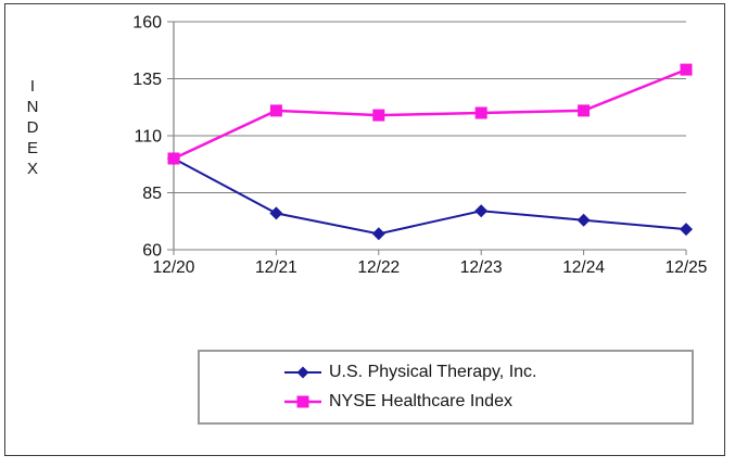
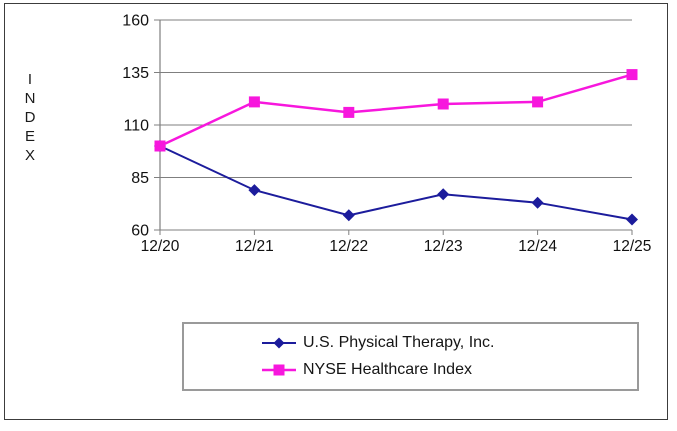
U.S. Physical Therapy, Inc./12/21: 76 -> 79
NYSE Healthcare Index/12/22: 119 -> 116
U.S. Physical Therapy, Inc./12/25: 69 -> 65
NYSE Healthcare Index/12/25: 139 -> 134
